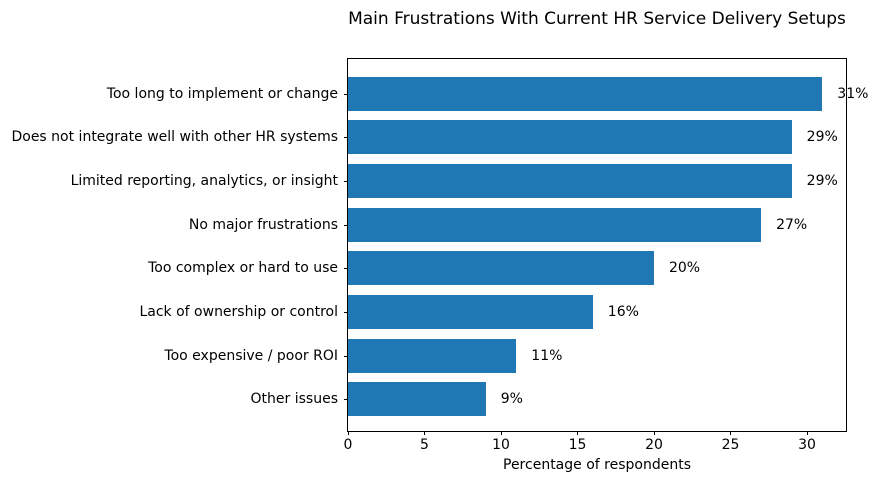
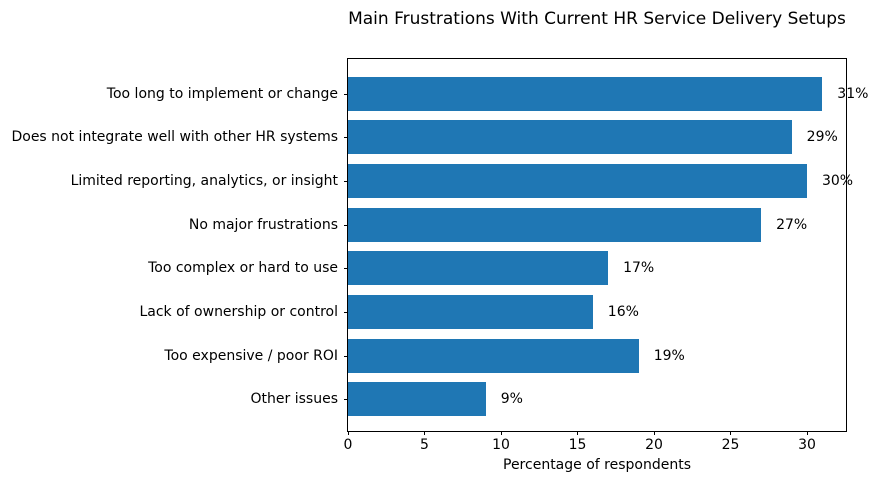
Limited reporting, analytics, or insight: 29% -> 30%
Too complex or hard to use: 20% -> 17%
Too expensive / poor ROI: 11% -> 19%
